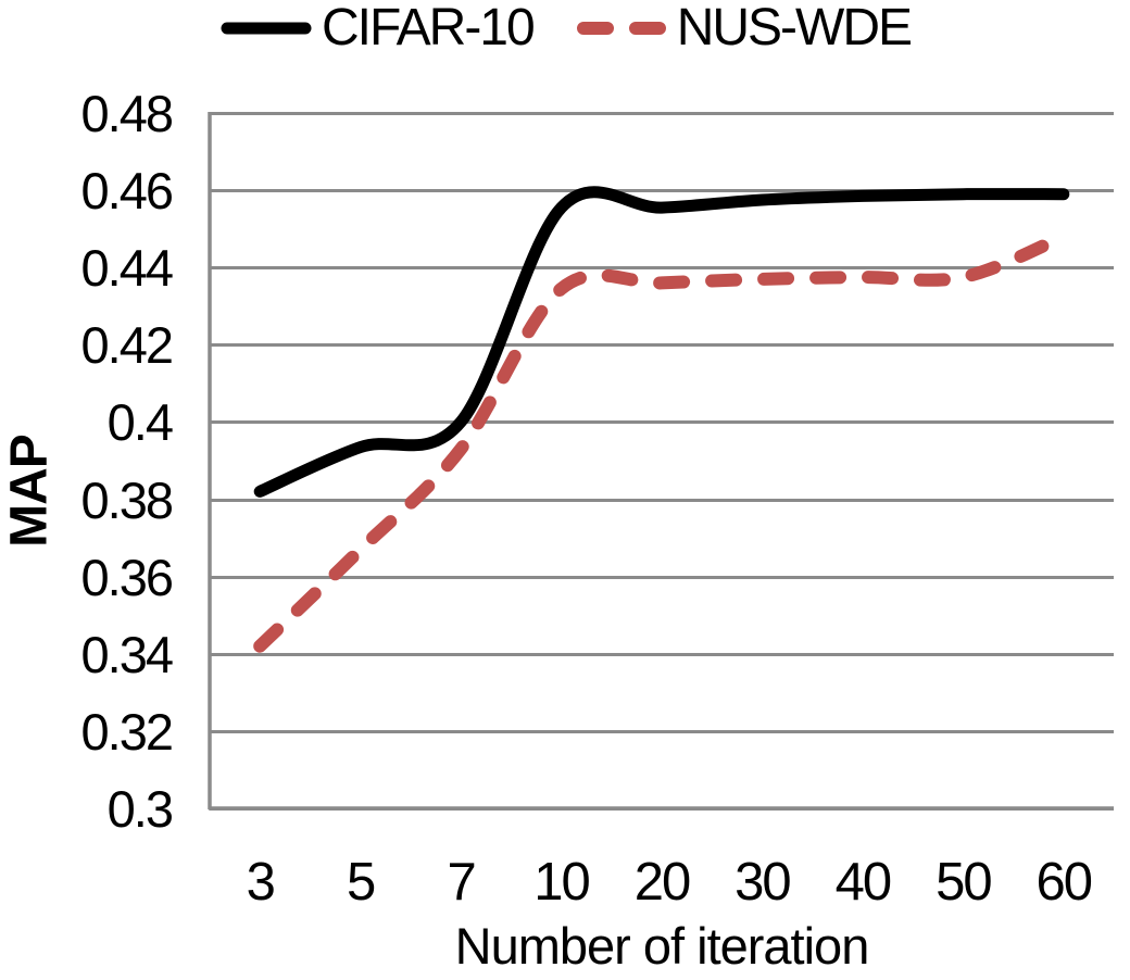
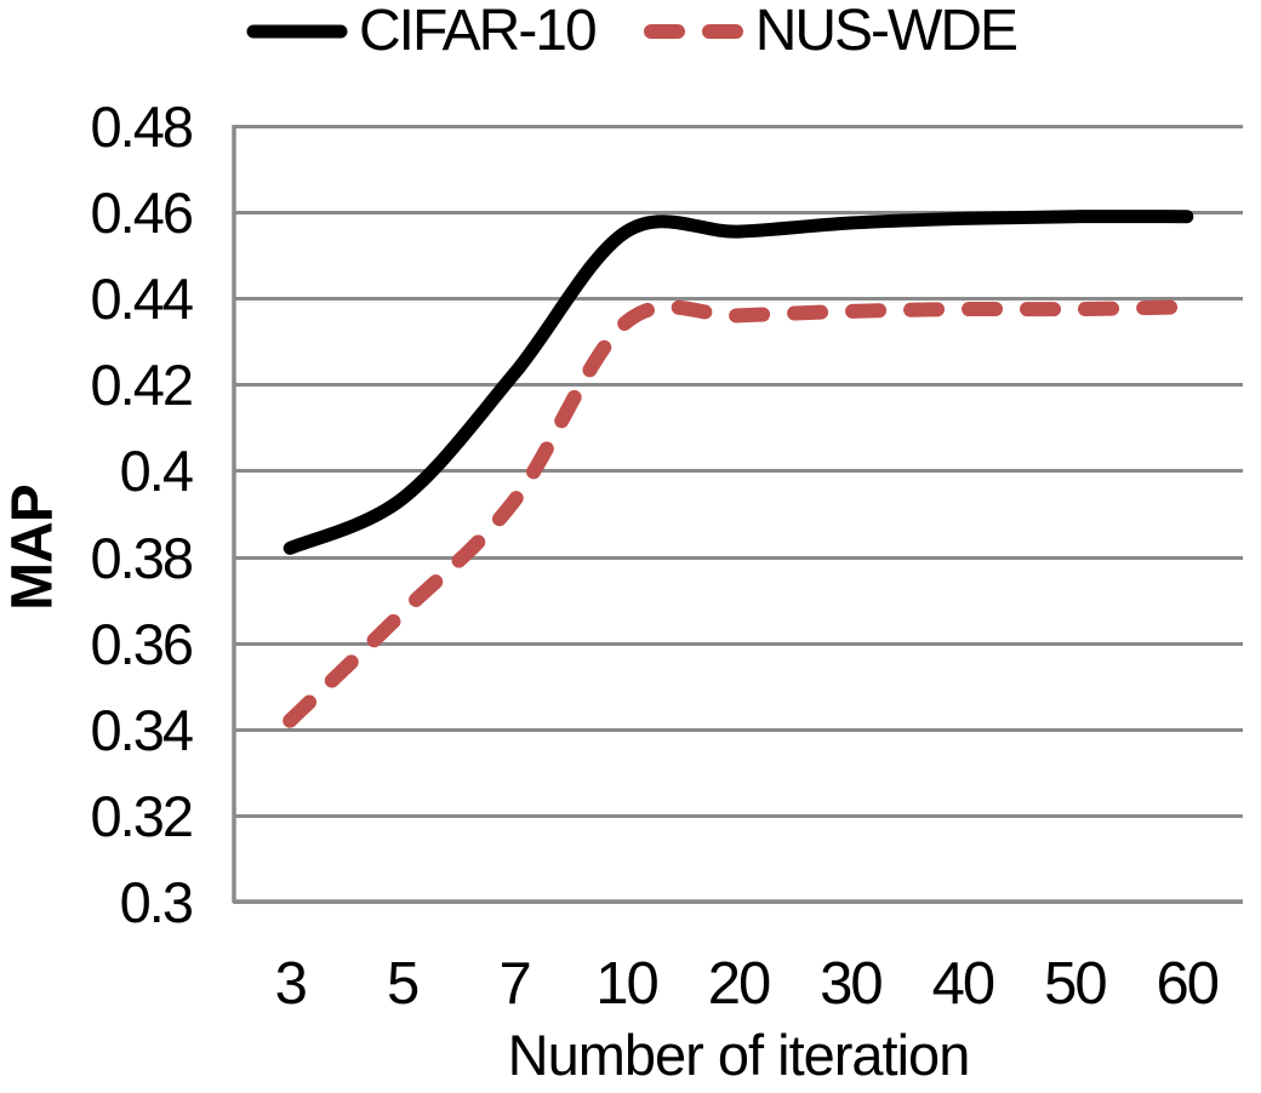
CIFAR-10/7: 0.400 -> 0.422
NUS-WDE/60: 0.448 -> 0.438
